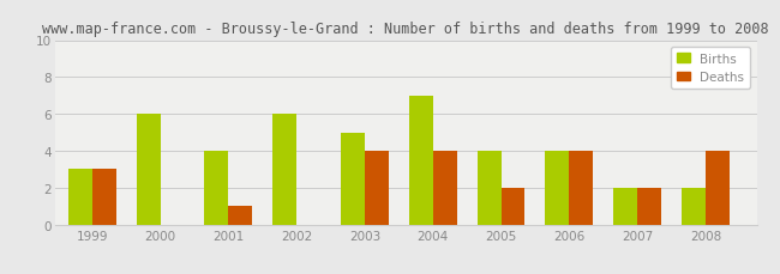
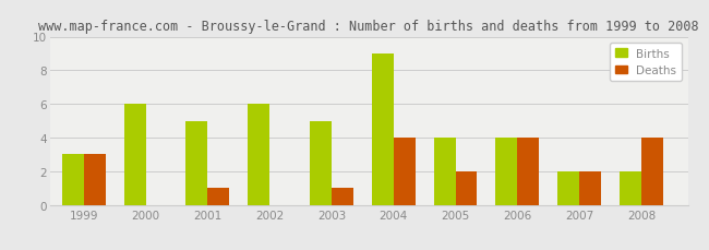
Births/2001: 4 -> 5
Deaths/2003: 4 -> 1
Births/2004: 7 -> 9
